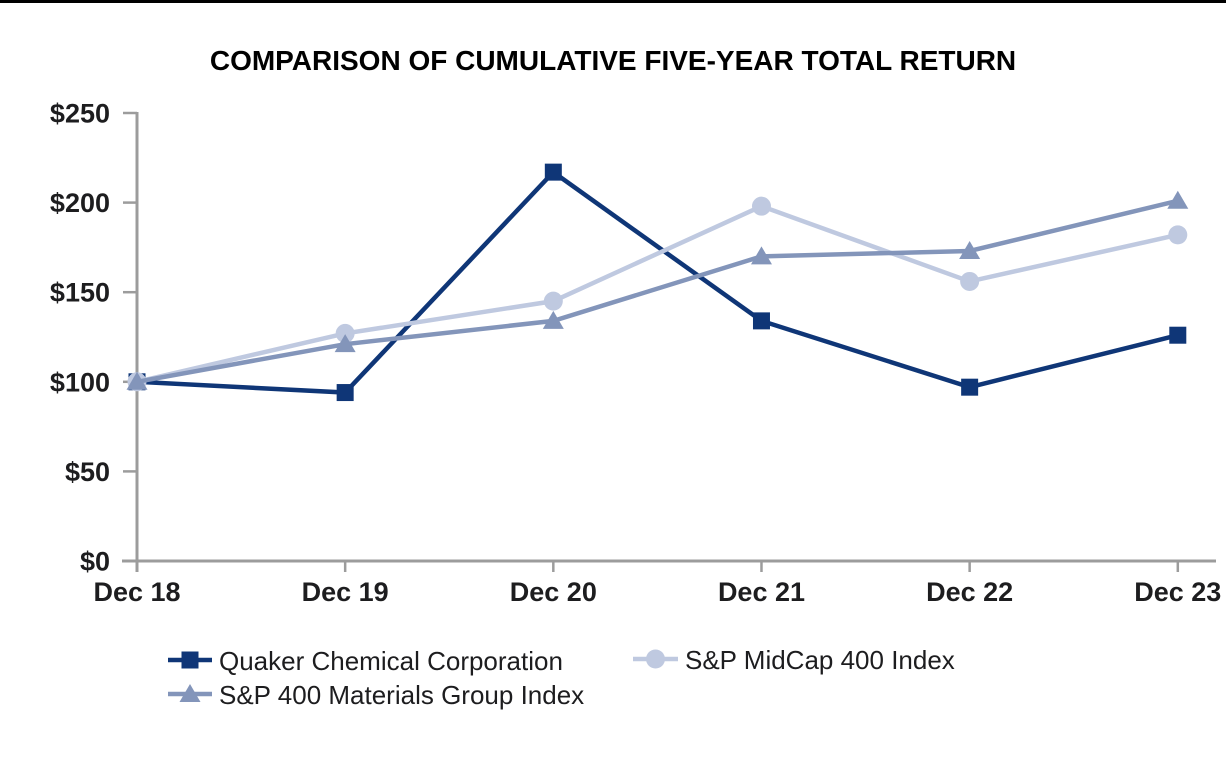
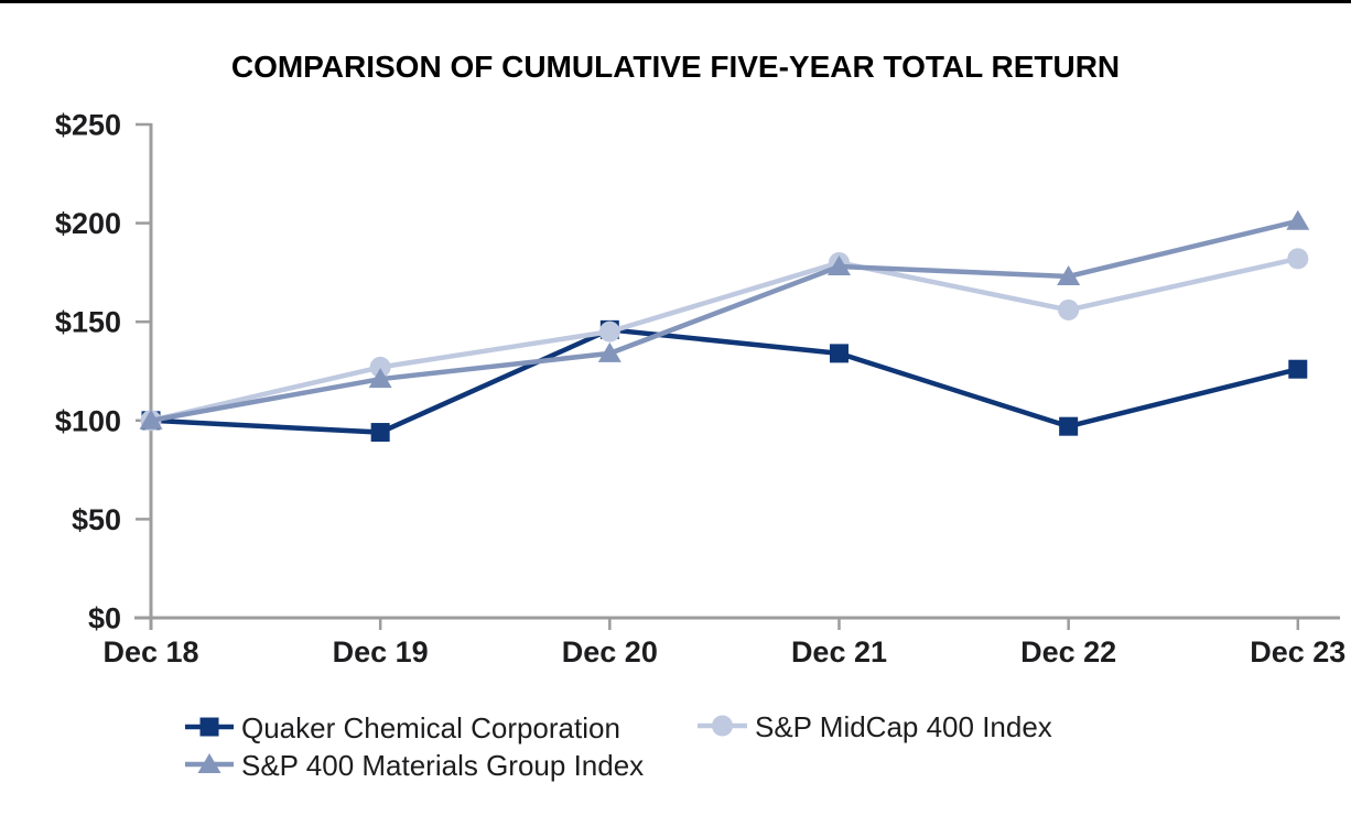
Quaker Chemical Corporation/Dec 20: $217 -> $146
S&P MidCap 400 Index/Dec 21: $198 -> $180
S&P 400 Materials Group Index/Dec 21: $170 -> $178
